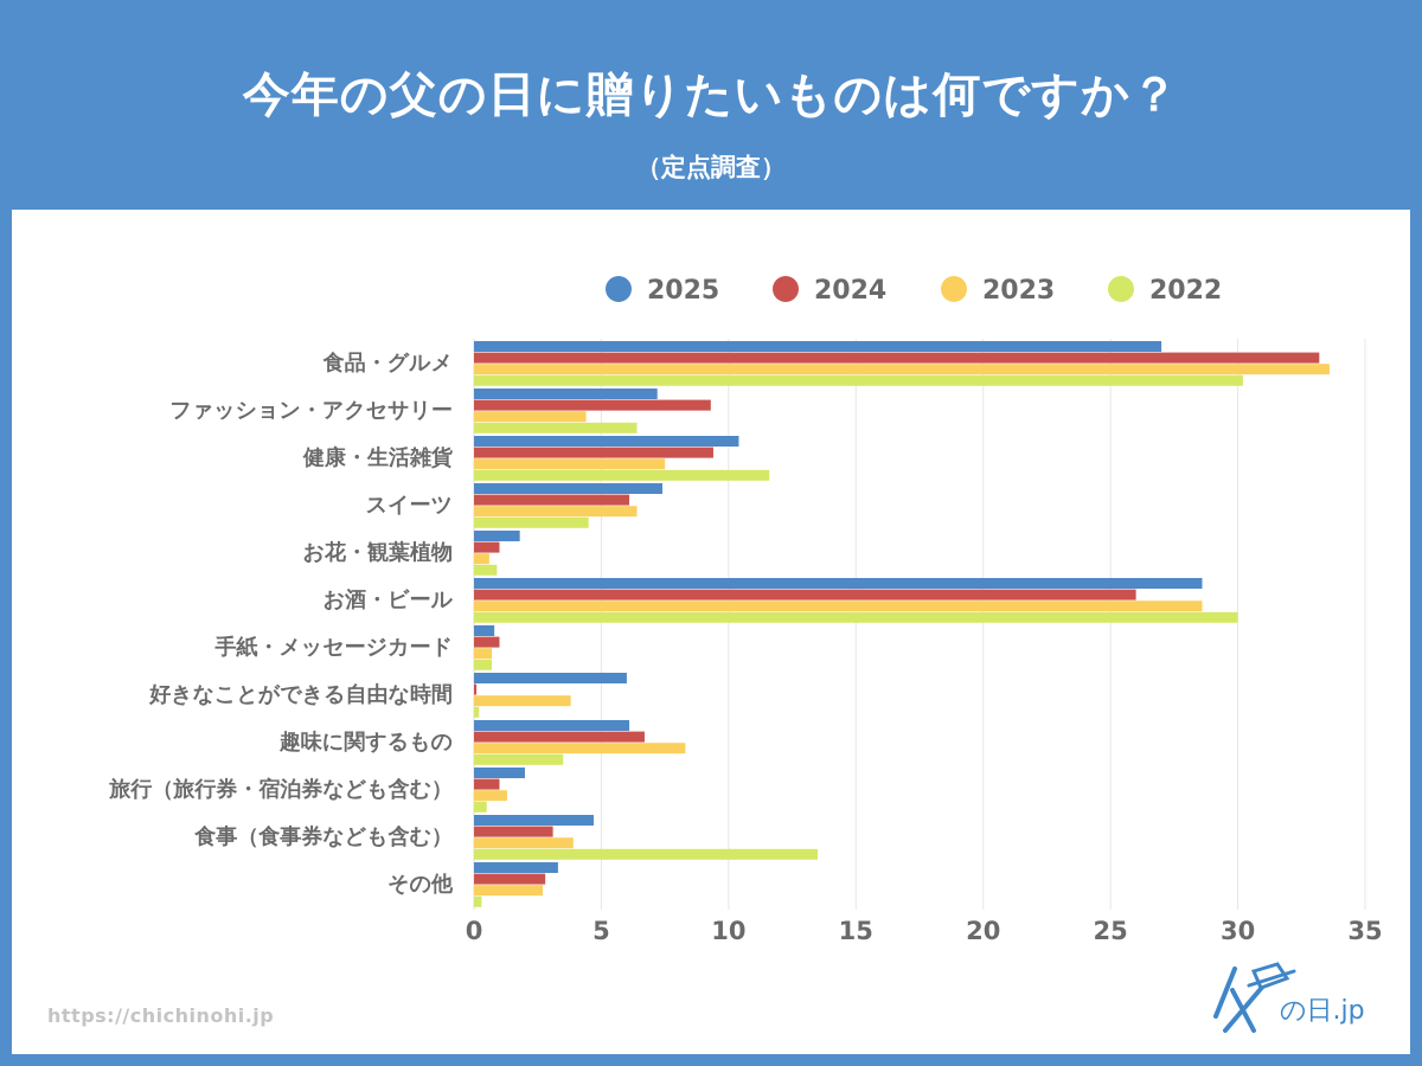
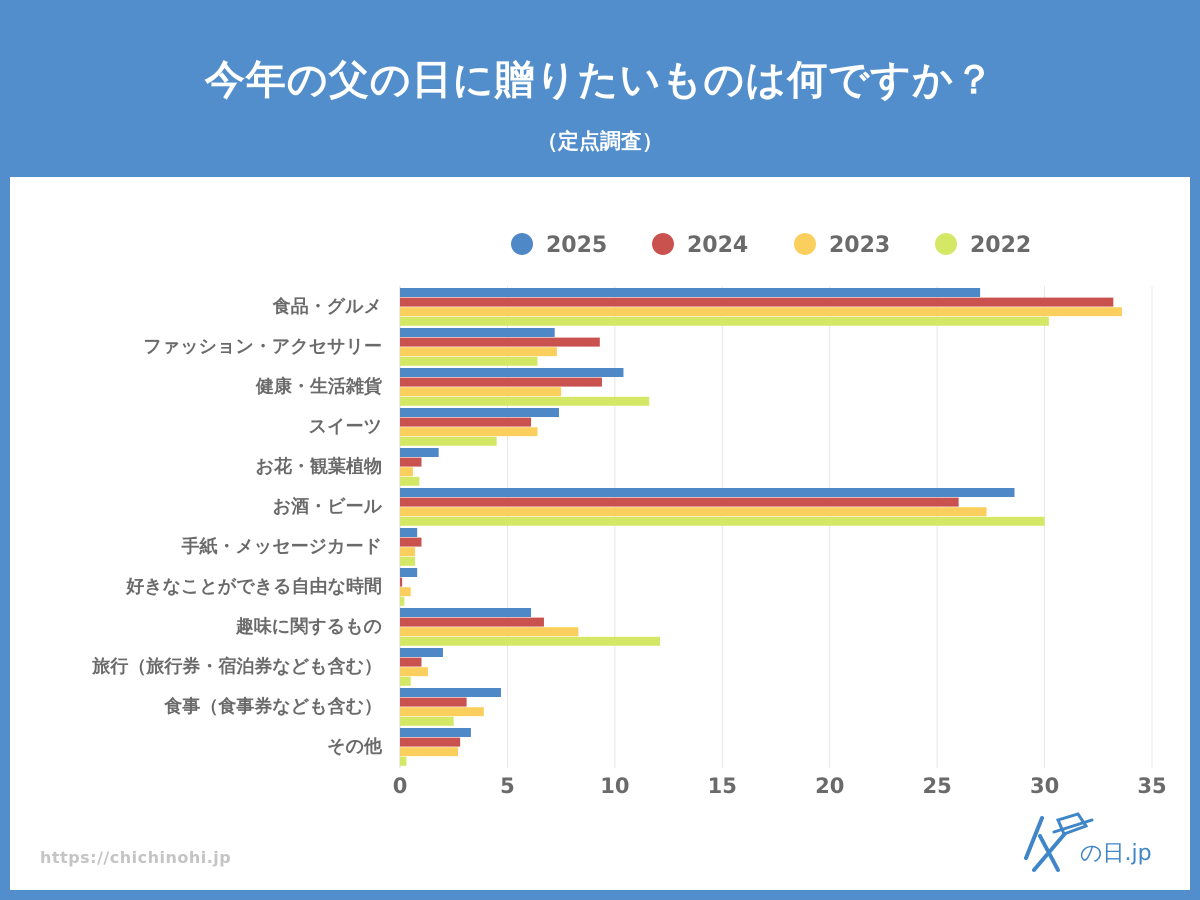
2023/ファッション・アクセサリー: 4.4 -> 7.3
2023/お酒・ビール: 28.6 -> 27.3
2025/好きなことができる自由な時間: 6.0 -> 0.8
2023/好きなことができる自由な時間: 3.8 -> 0.5
2022/趣味に関するもの: 3.5 -> 12.1
2022/食事（食事券なども含む）: 13.5 -> 2.5
